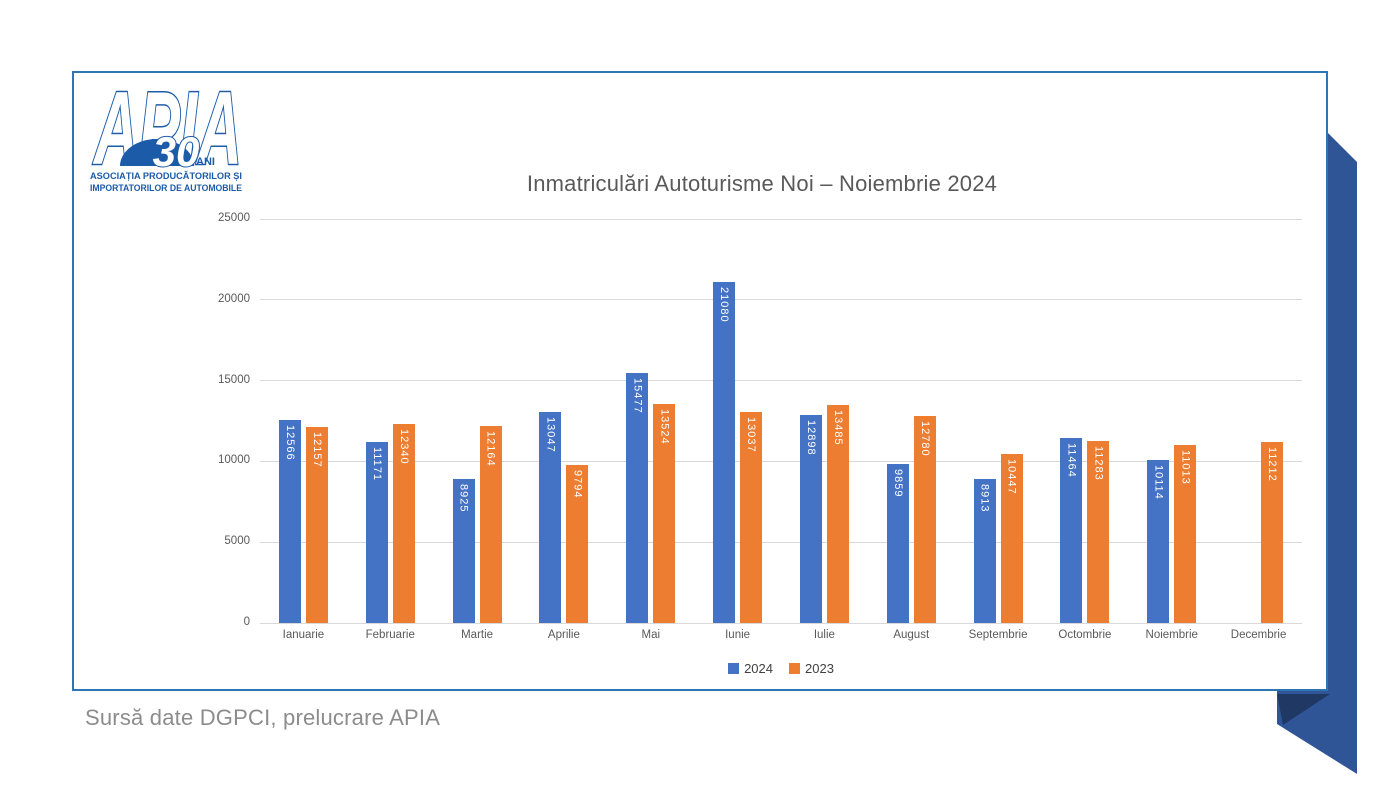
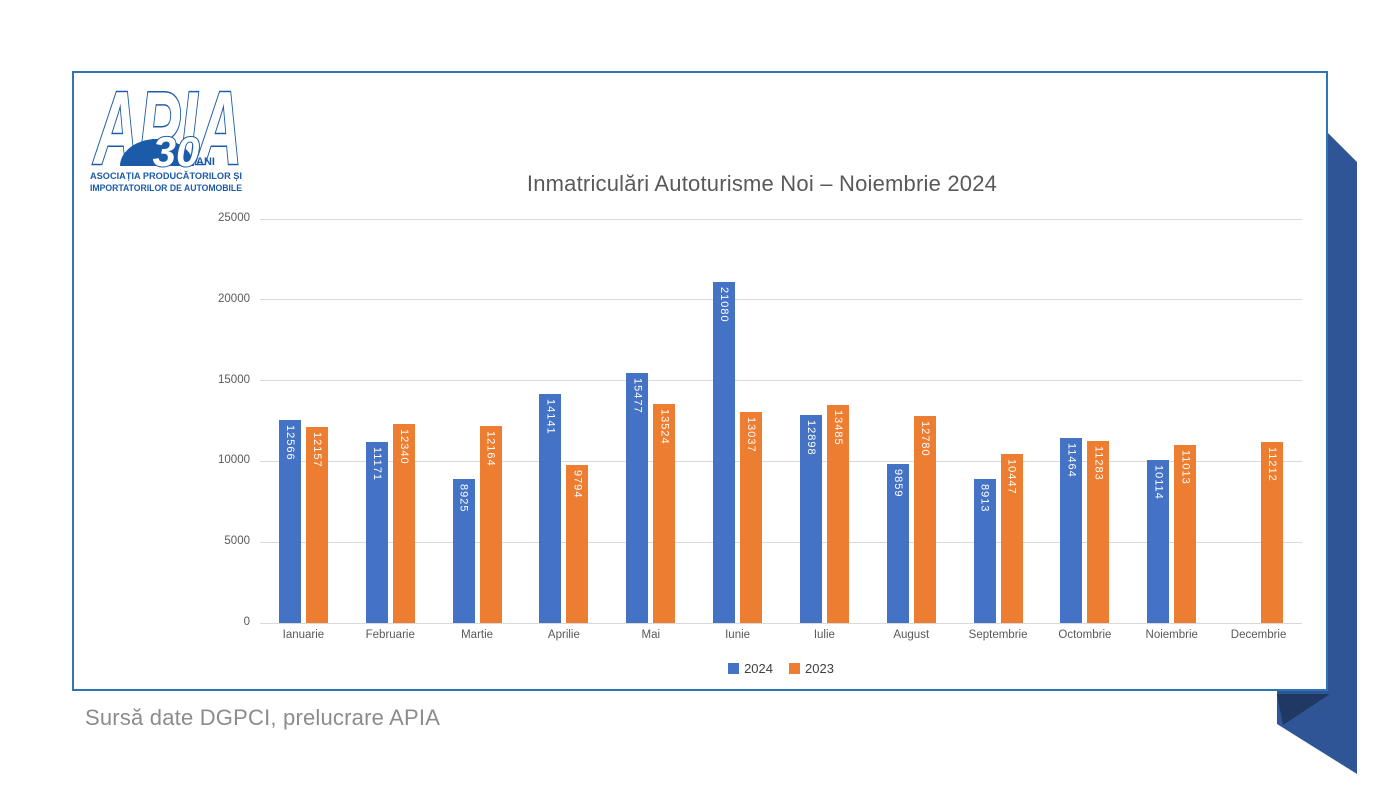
2024/Aprilie: 13047 -> 14141
